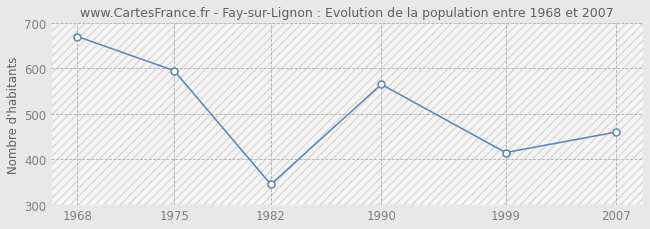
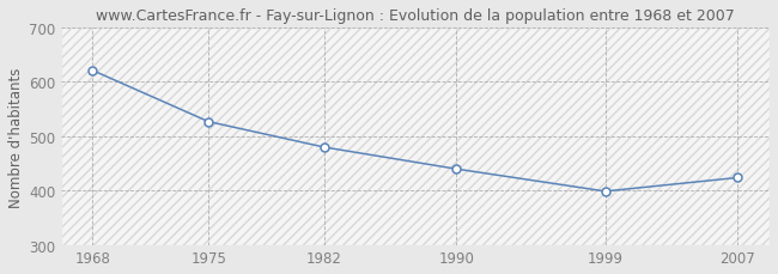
1968: 670 -> 621
1975: 595 -> 527
1982: 345 -> 480
1990: 565 -> 440
1999: 415 -> 399
2007: 460 -> 424
